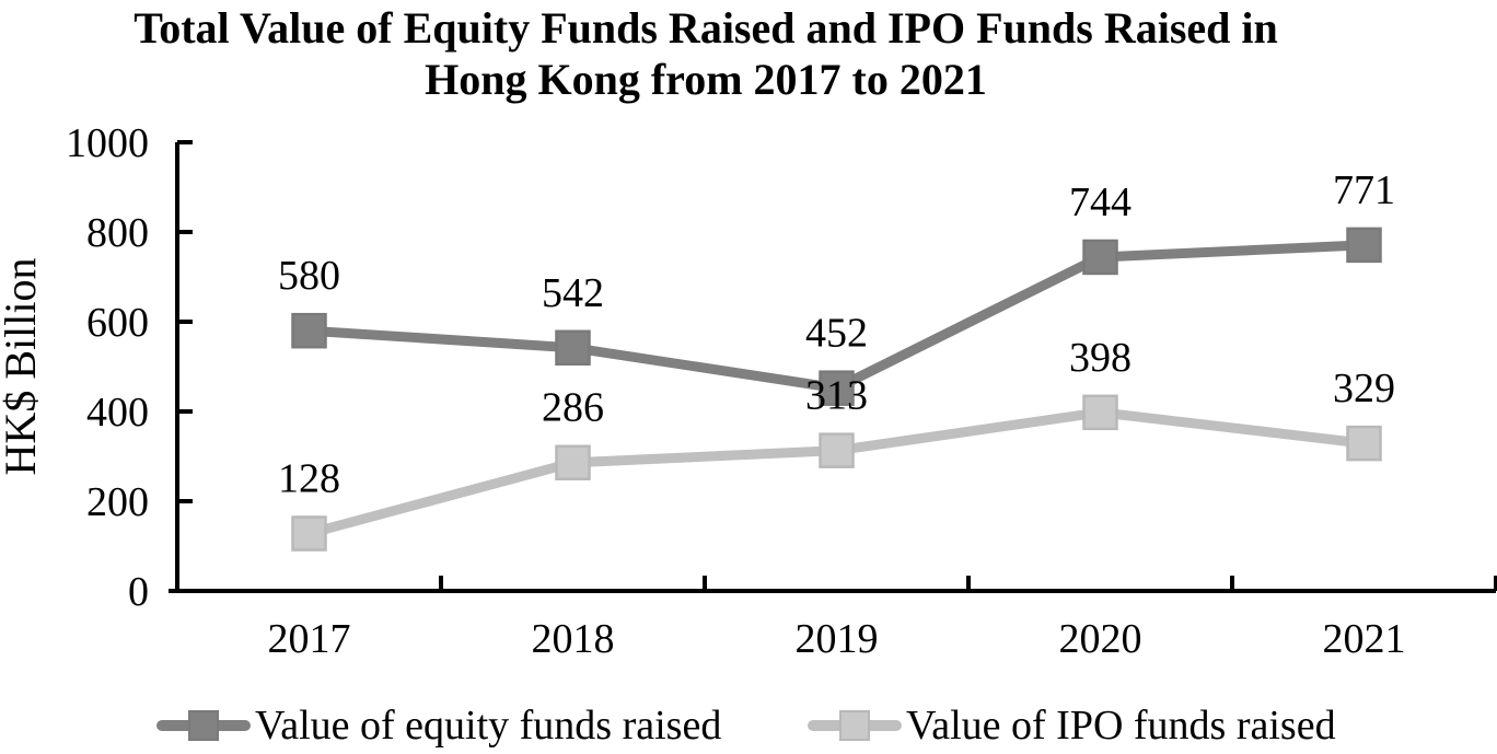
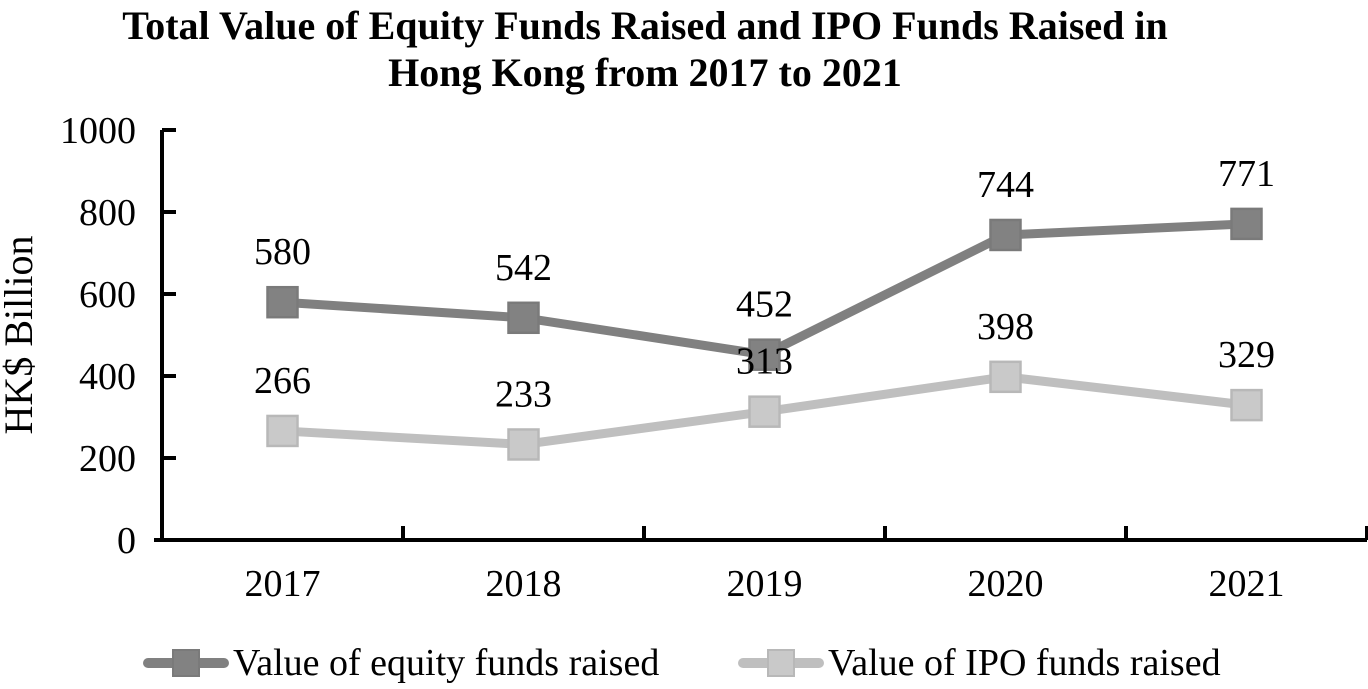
Value of IPO funds raised/2017: 128 -> 266
Value of IPO funds raised/2018: 286 -> 233
